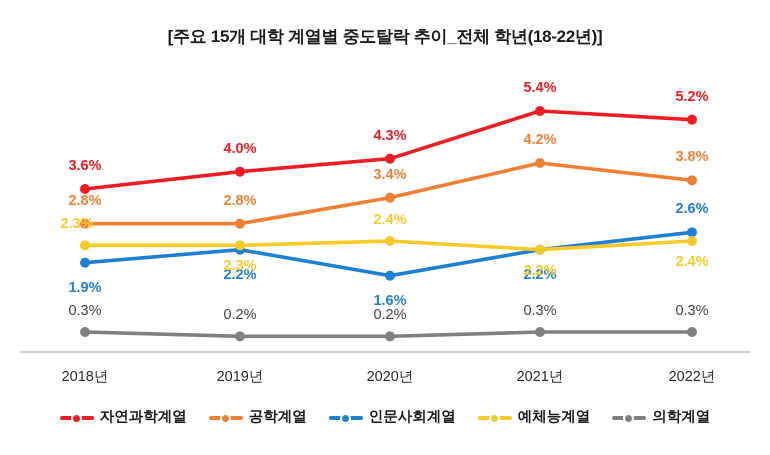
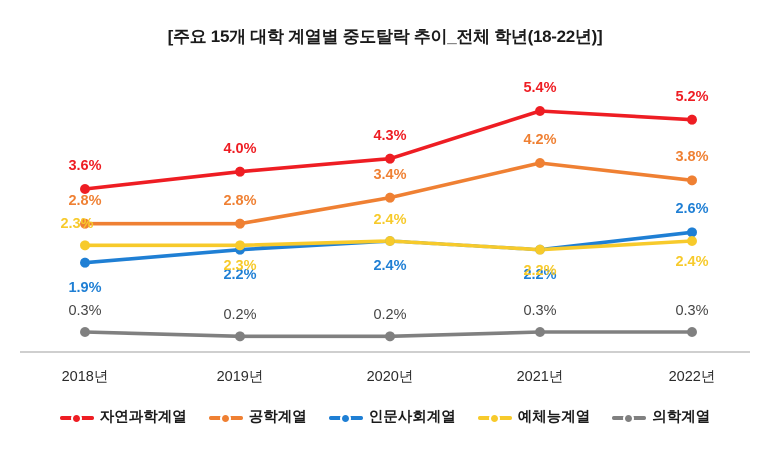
인문사회계열/2020년: 1.6% -> 2.4%
